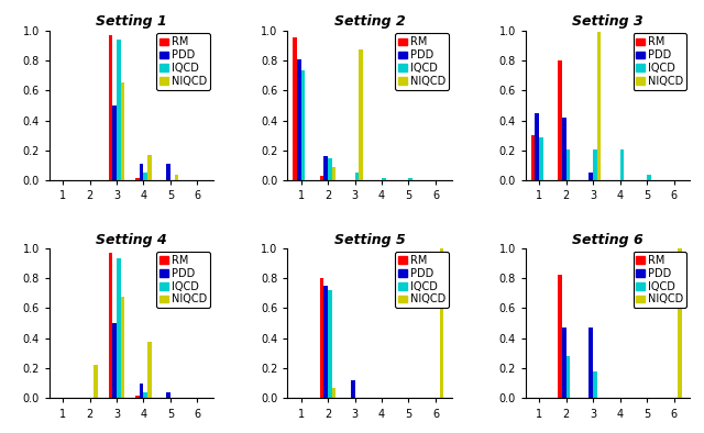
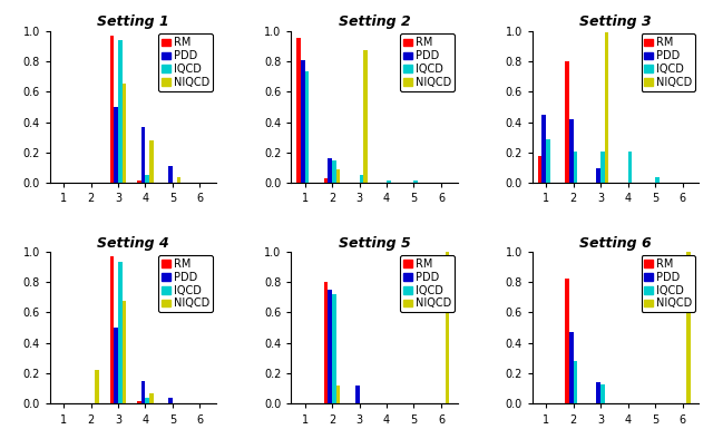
Setting 1/PDD/4: 0.11 -> 0.37
Setting 1/NIQCD/4: 0.17 -> 0.28
Setting 3/RM/1: 0.30 -> 0.18
Setting 3/PDD/3: 0.05 -> 0.10
Setting 4/PDD/4: 0.10 -> 0.15
Setting 4/NIQCD/4: 0.38 -> 0.07
Setting 5/NIQCD/2: 0.07 -> 0.12
Setting 6/PDD/3: 0.47 -> 0.14
Setting 6/IQCD/3: 0.18 -> 0.13
